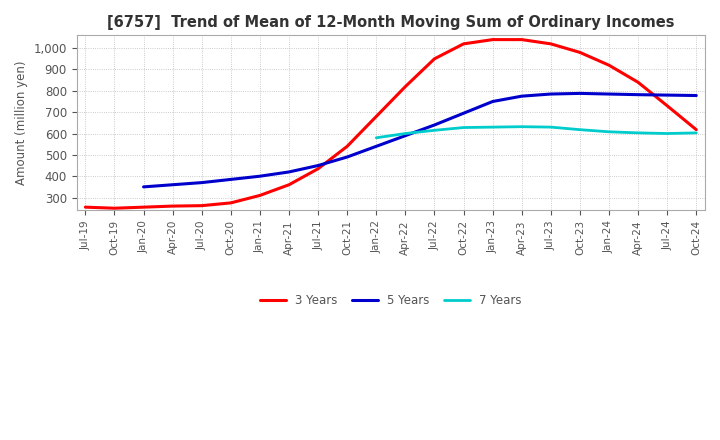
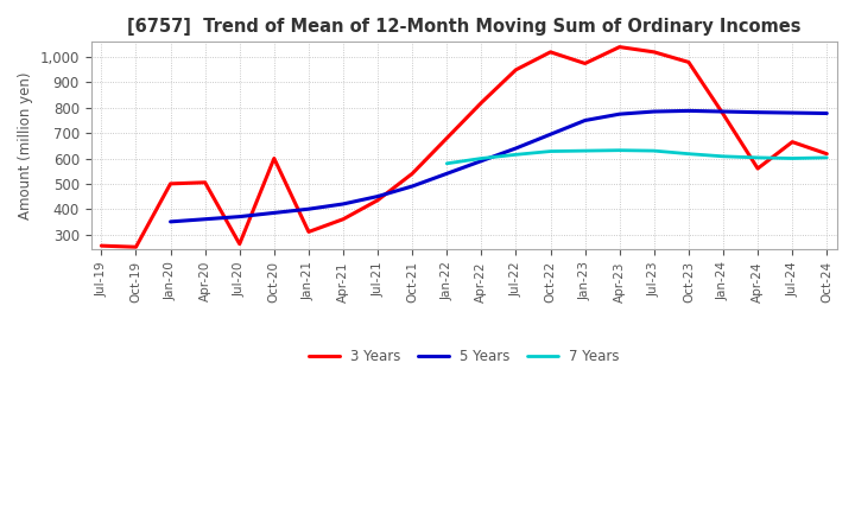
3 Years/Jan-20: 255 -> 500
3 Years/Apr-20: 260 -> 505
3 Years/Oct-20: 275 -> 600
3 Years/Jan-23: 1,040 -> 975
3 Years/Jan-24: 920 -> 775
3 Years/Apr-24: 840 -> 560
3 Years/Jul-24: 730 -> 665
